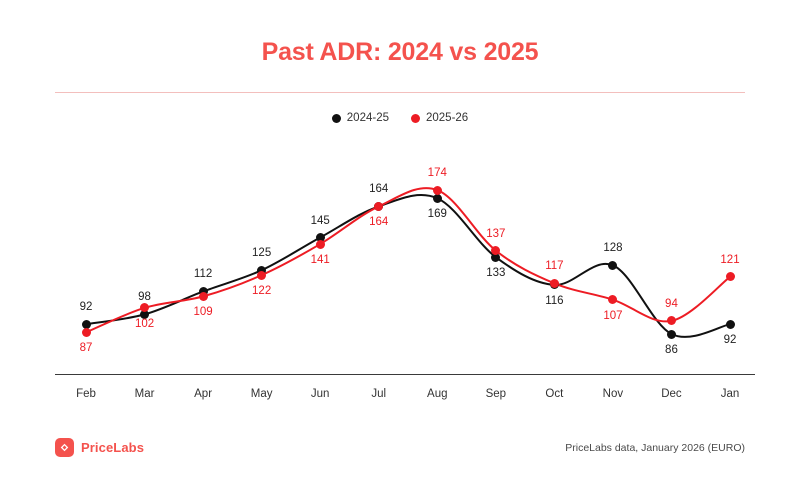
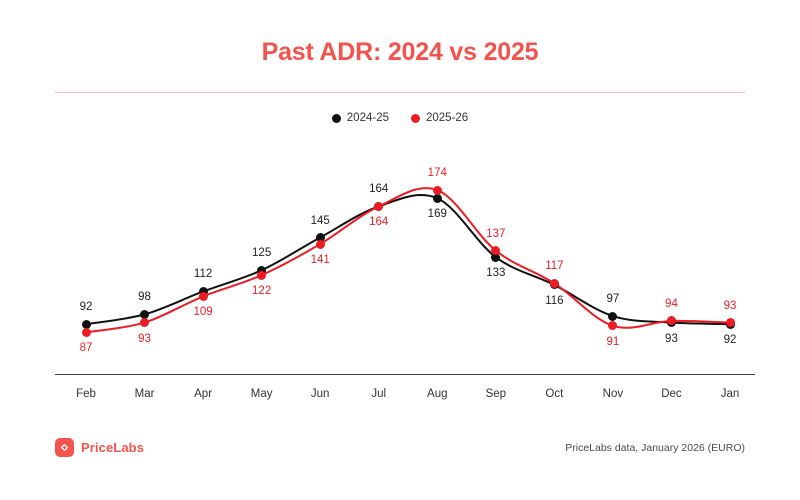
2025-26/Mar: 102 -> 93
2024-25/Nov: 128 -> 97
2025-26/Nov: 107 -> 91
2024-25/Dec: 86 -> 93
2025-26/Jan: 121 -> 93
